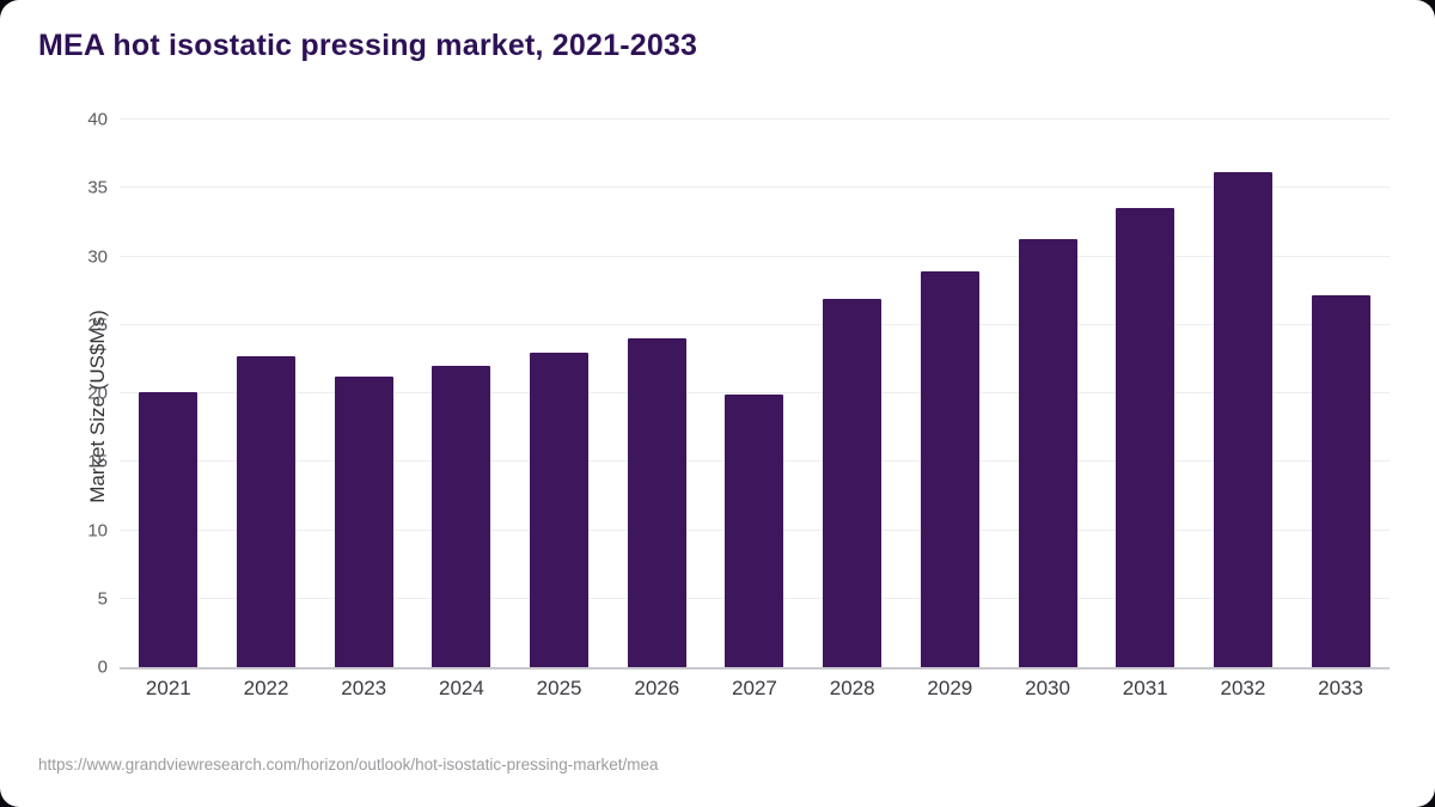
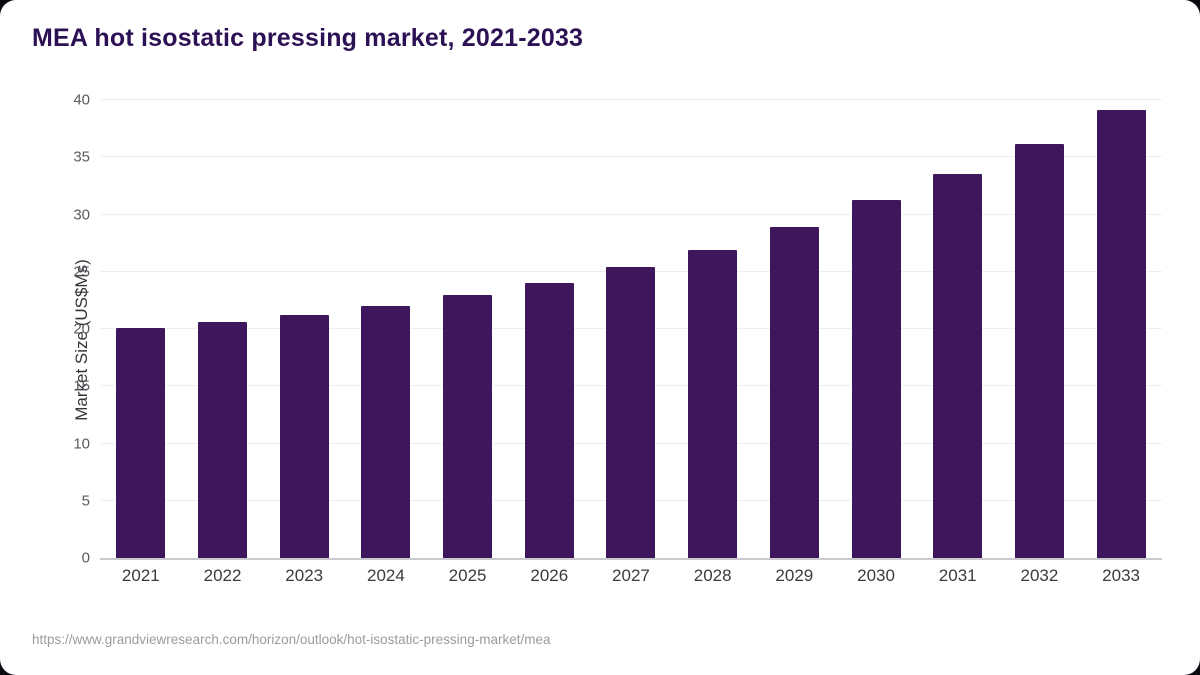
2022: 22.7 -> 20.6
2027: 19.9 -> 25.4
2033: 27.2 -> 39.1
